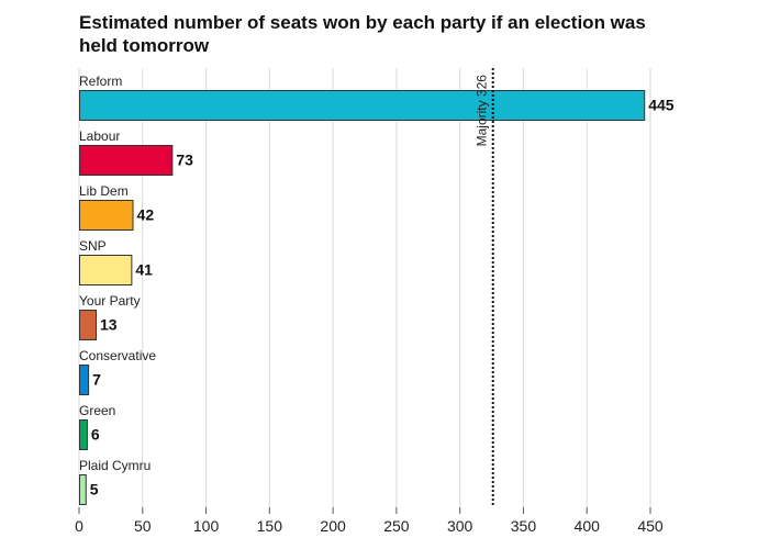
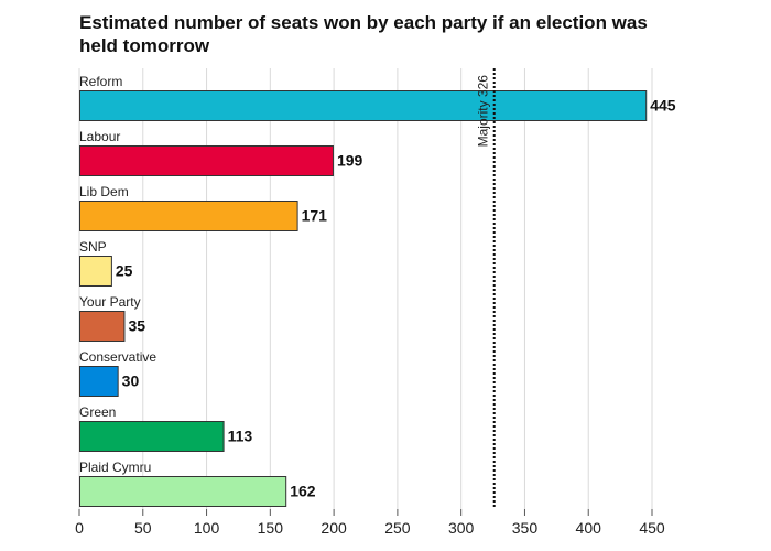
Labour: 73 -> 199
Lib Dem: 42 -> 171
SNP: 41 -> 25
Your Party: 13 -> 35
Conservative: 7 -> 30
Green: 6 -> 113
Plaid Cymru: 5 -> 162
